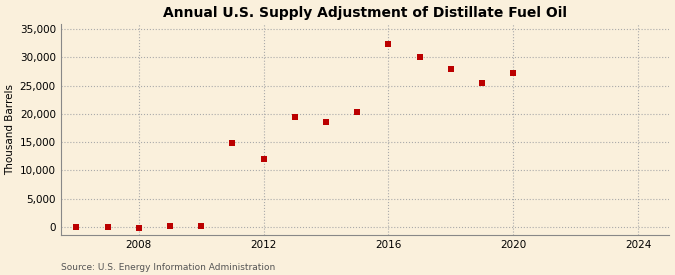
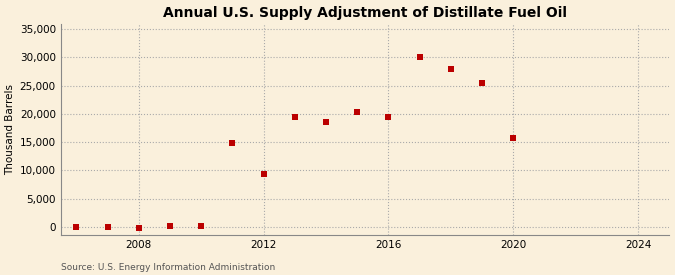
2012: 12,000 -> 9,400
2016: 32,300 -> 19,400
2020: 27,200 -> 15,800
